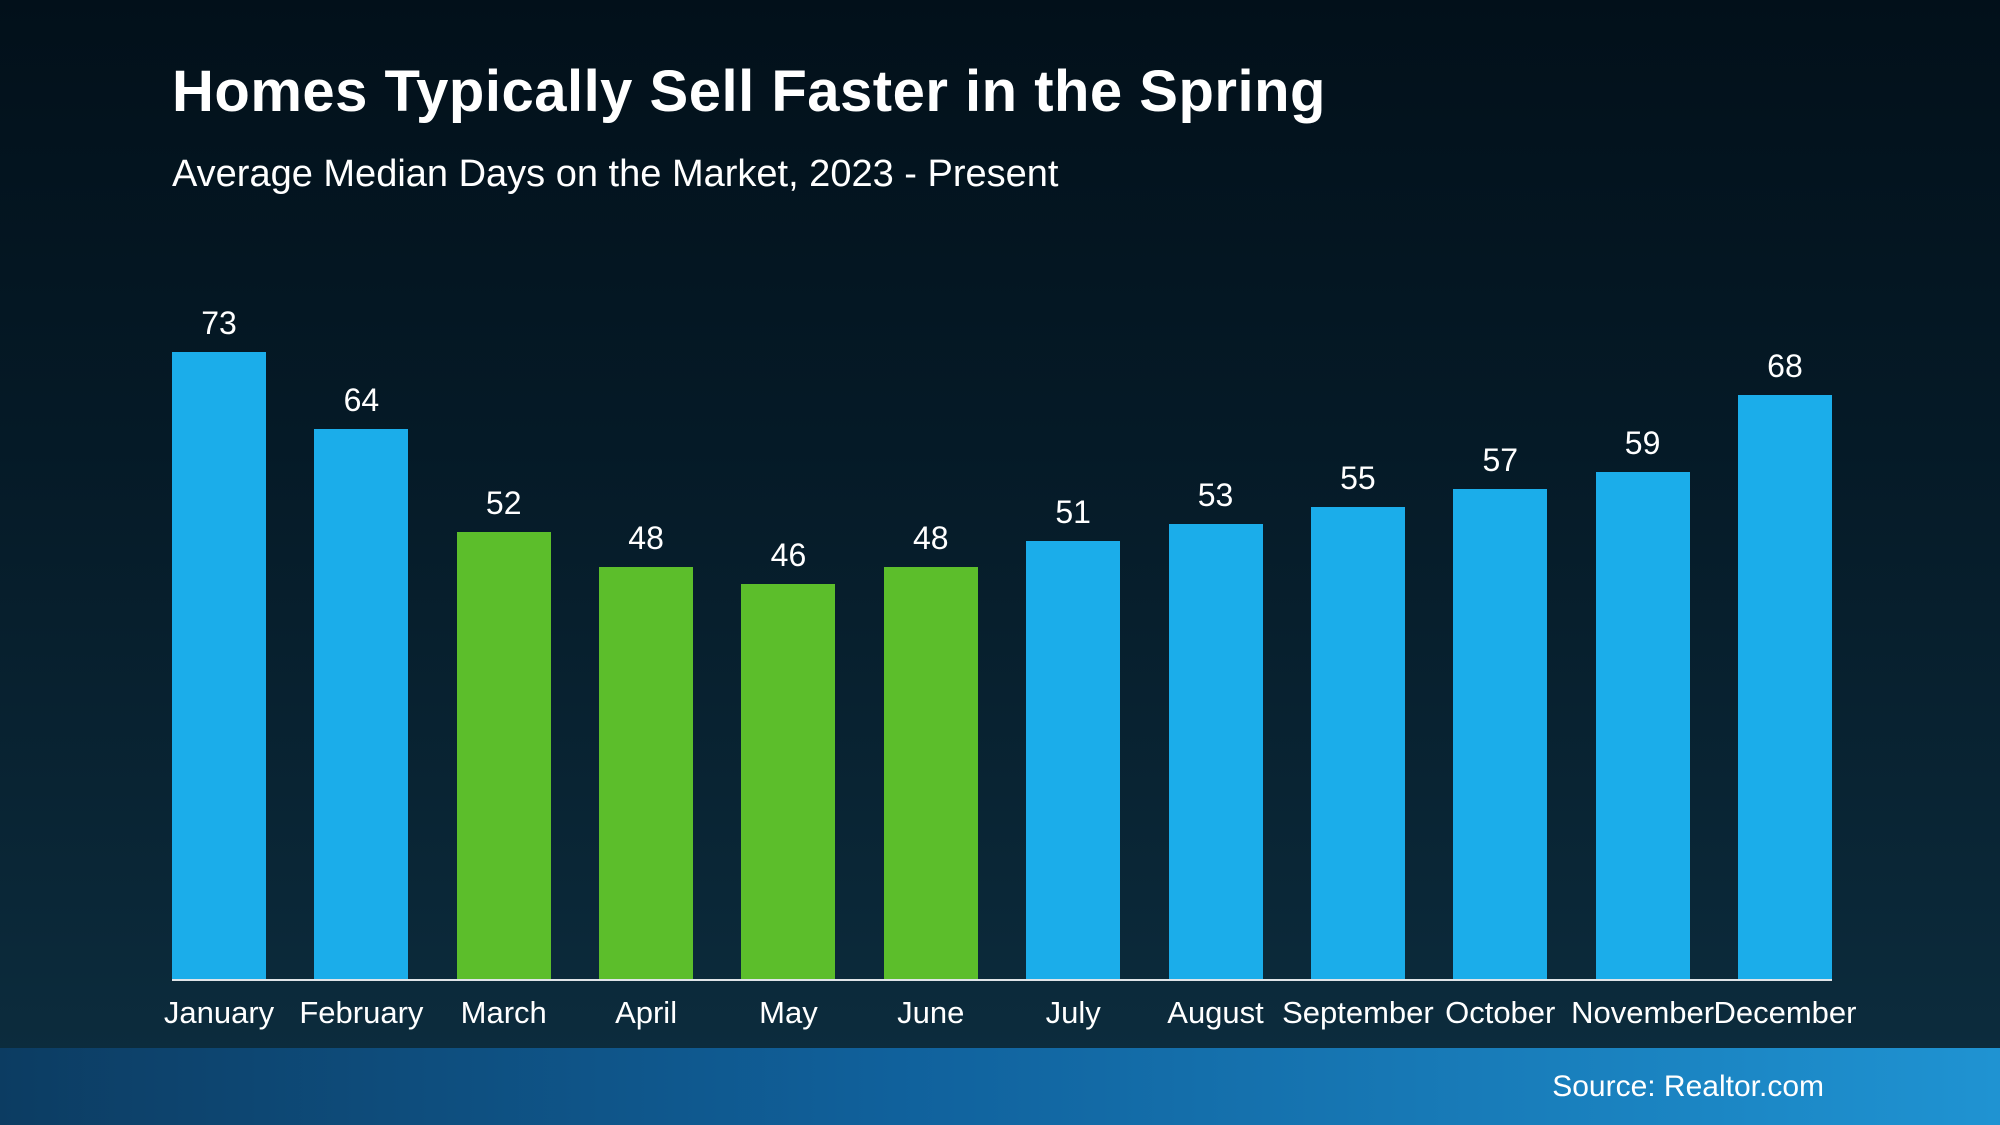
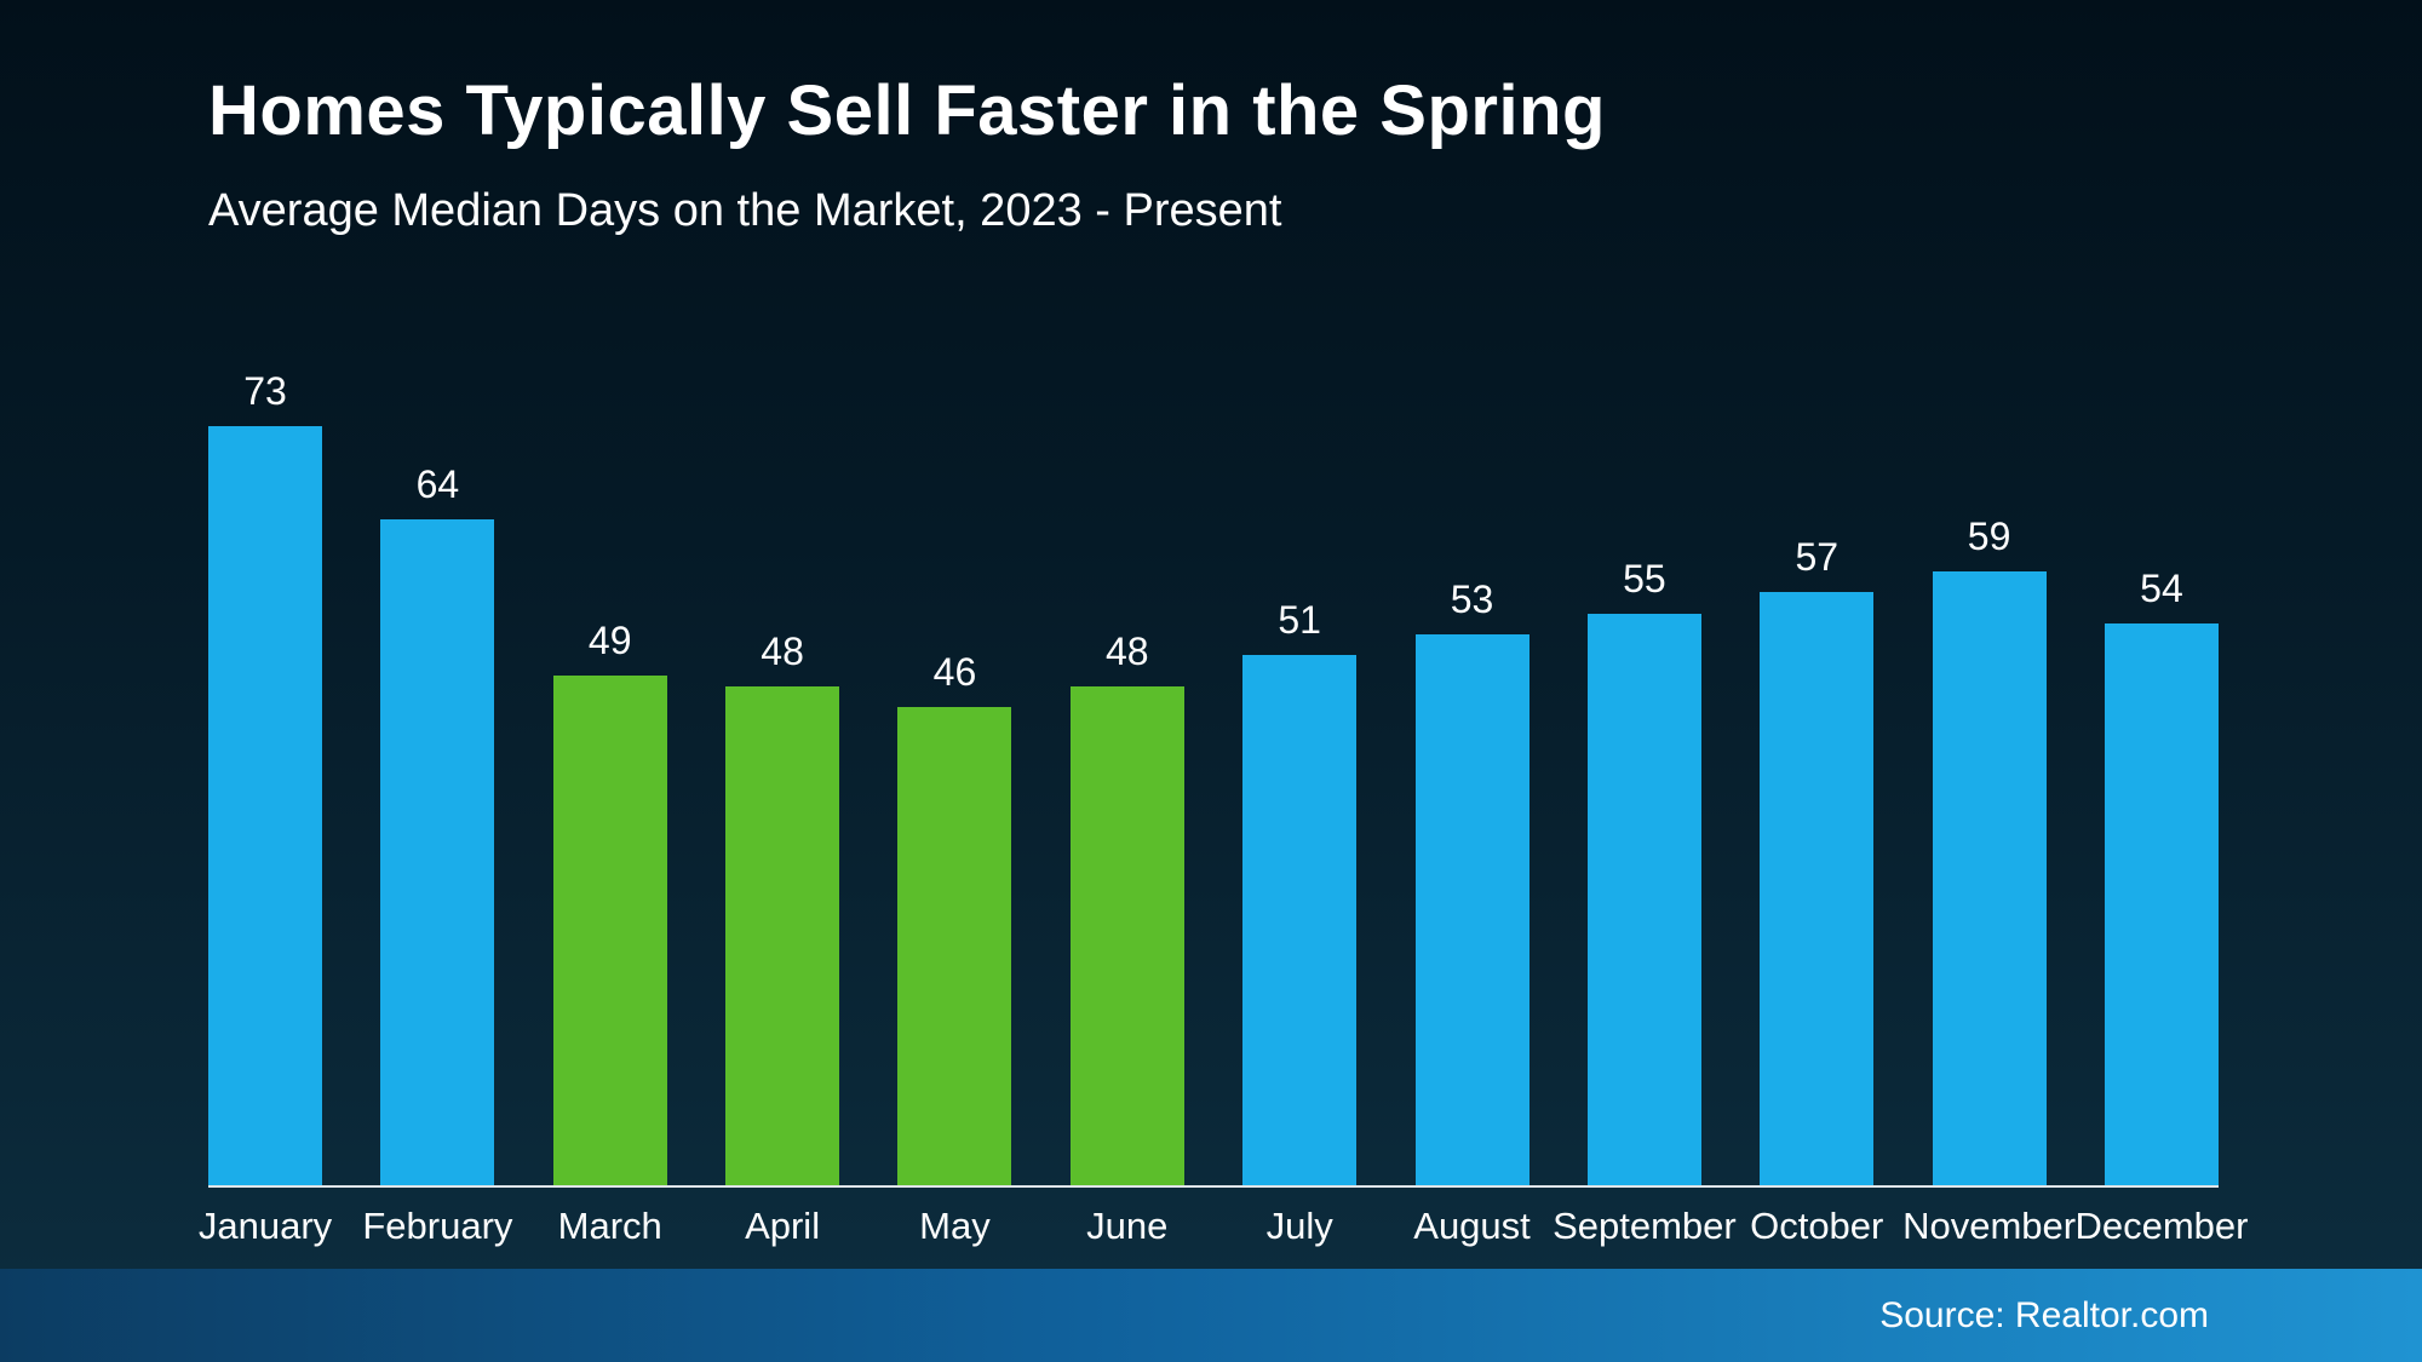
March: 52 -> 49
December: 68 -> 54
